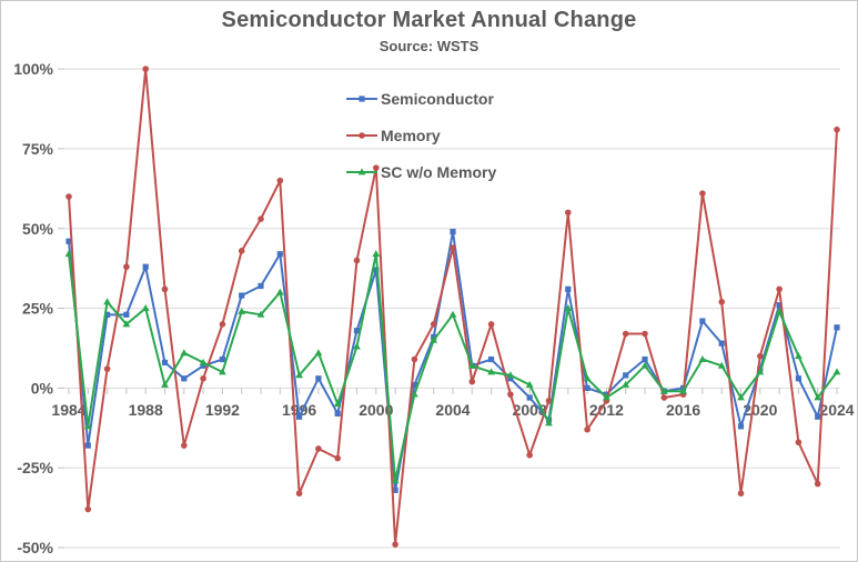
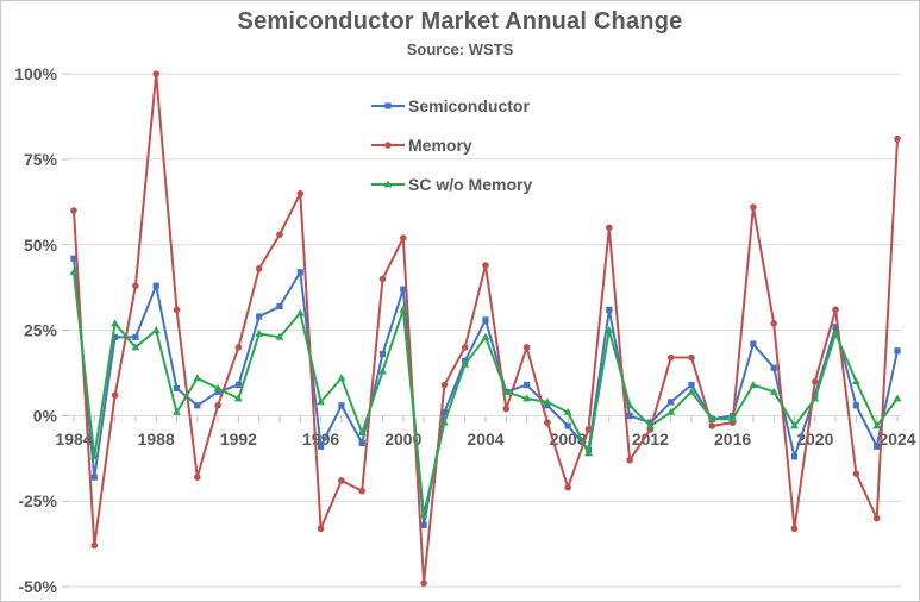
Memory/2000: 69% -> 52%
SC w/o Memory/2000: 42% -> 31%
Semiconductor/2004: 49% -> 28%
